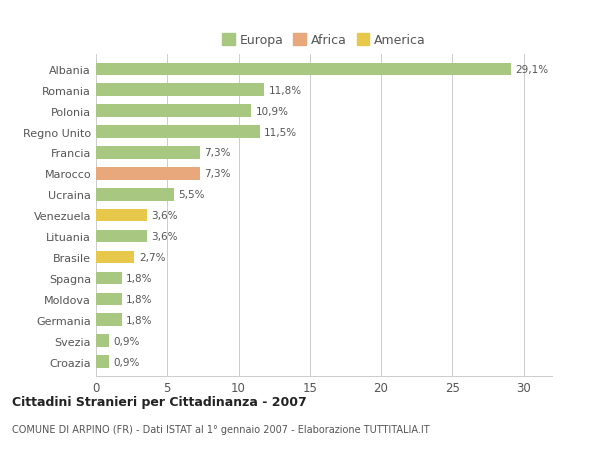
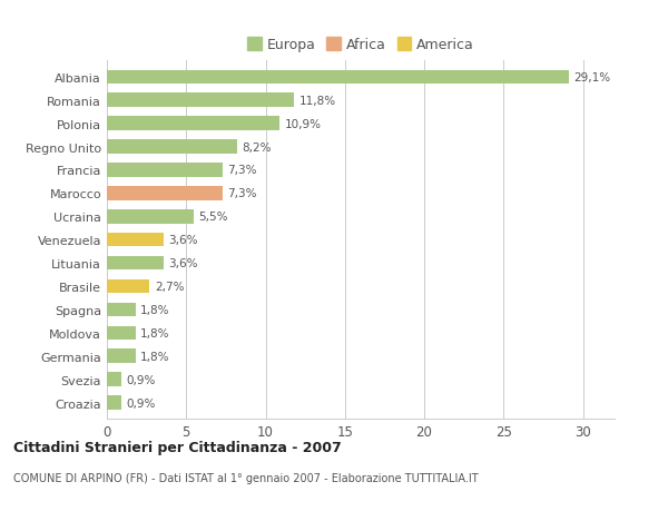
Regno Unito: 11,5% -> 8,2%
